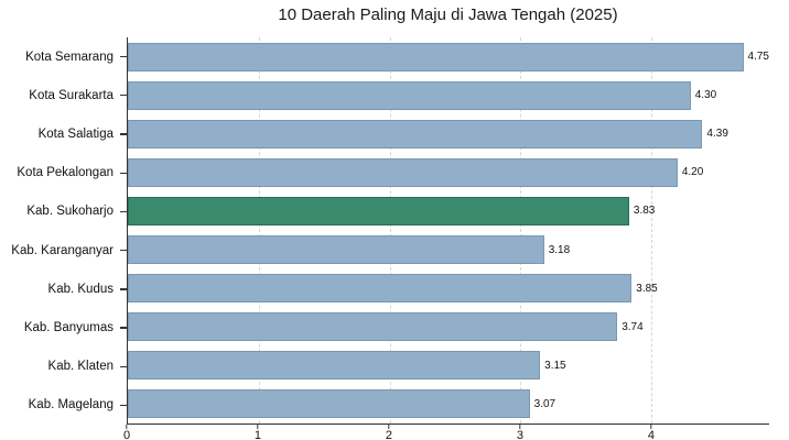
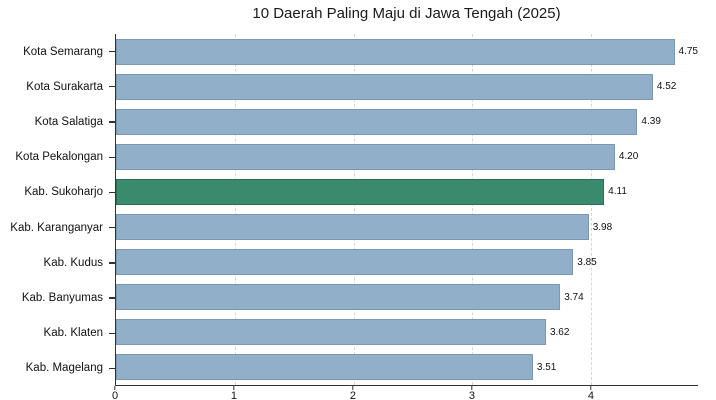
Kota Surakarta: 4.30 -> 4.52
Kab. Sukoharjo: 3.83 -> 4.11
Kab. Karanganyar: 3.18 -> 3.98
Kab. Klaten: 3.15 -> 3.62
Kab. Magelang: 3.07 -> 3.51
